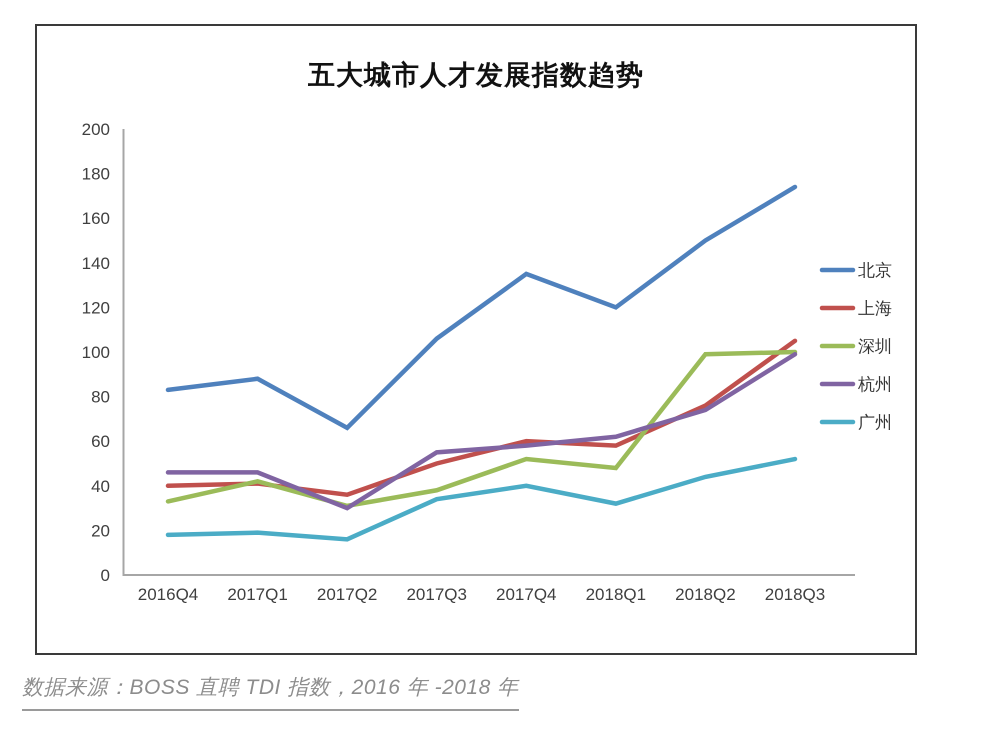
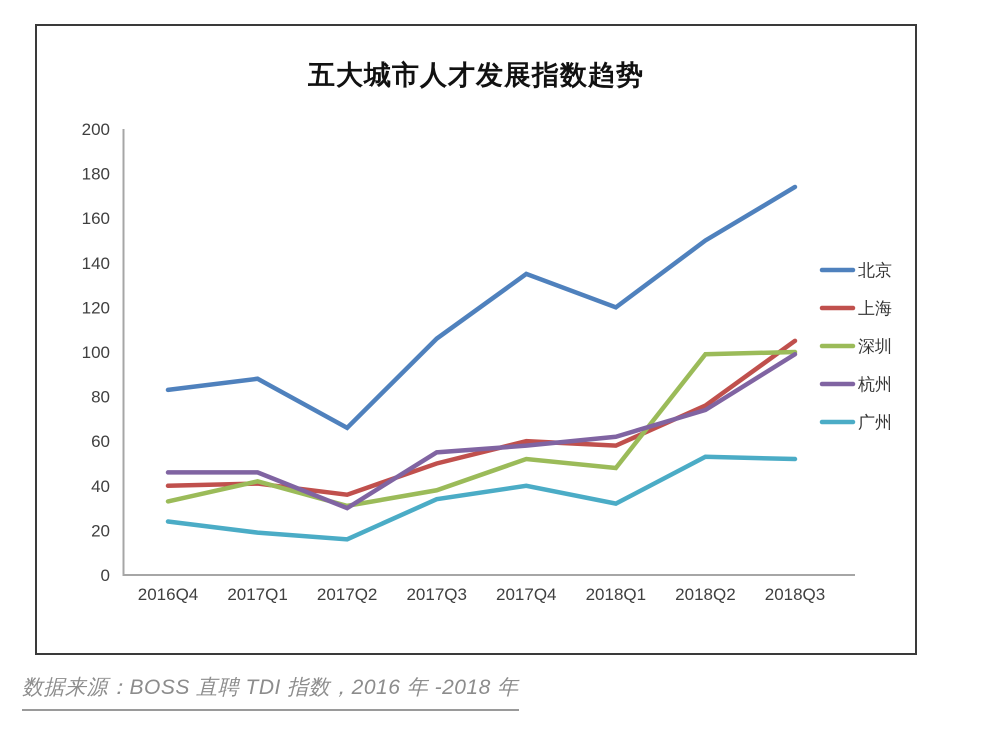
广州/2016Q4: 18 -> 24
广州/2018Q2: 44 -> 53
